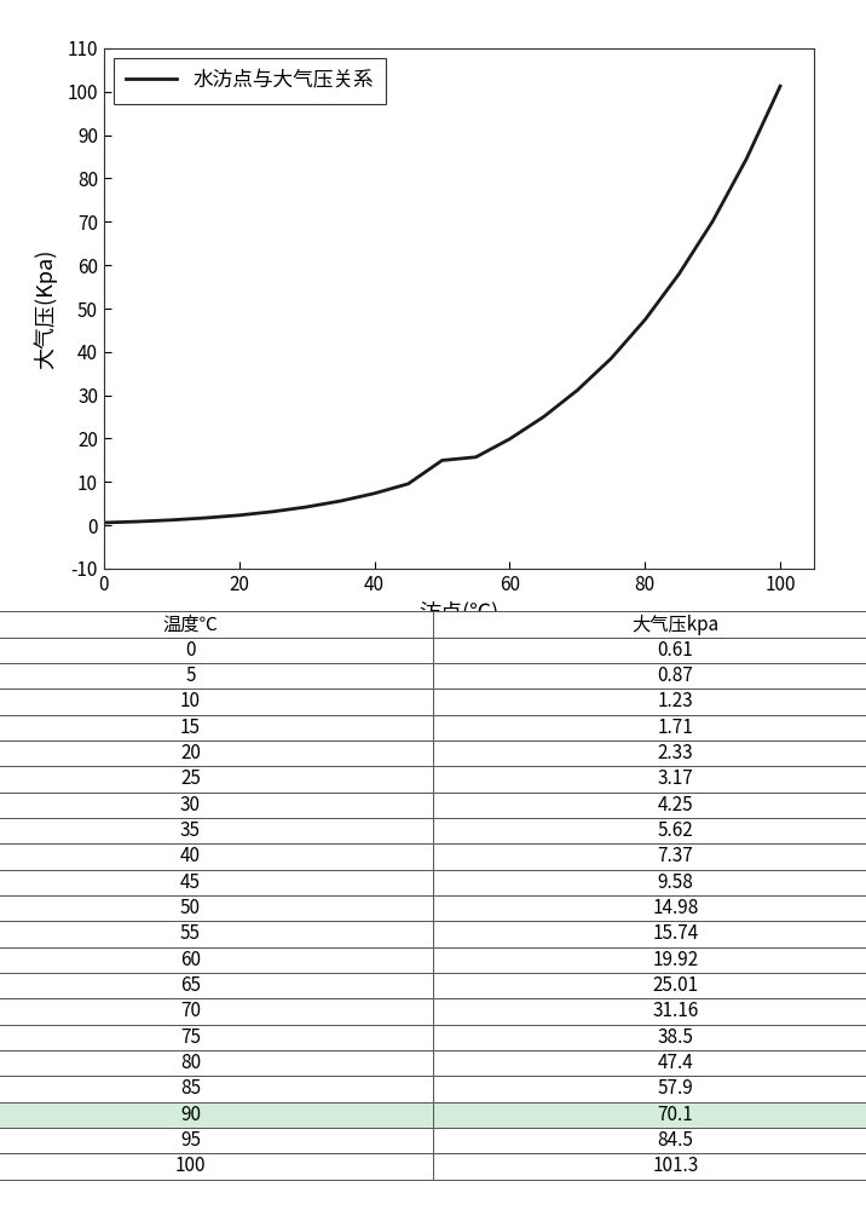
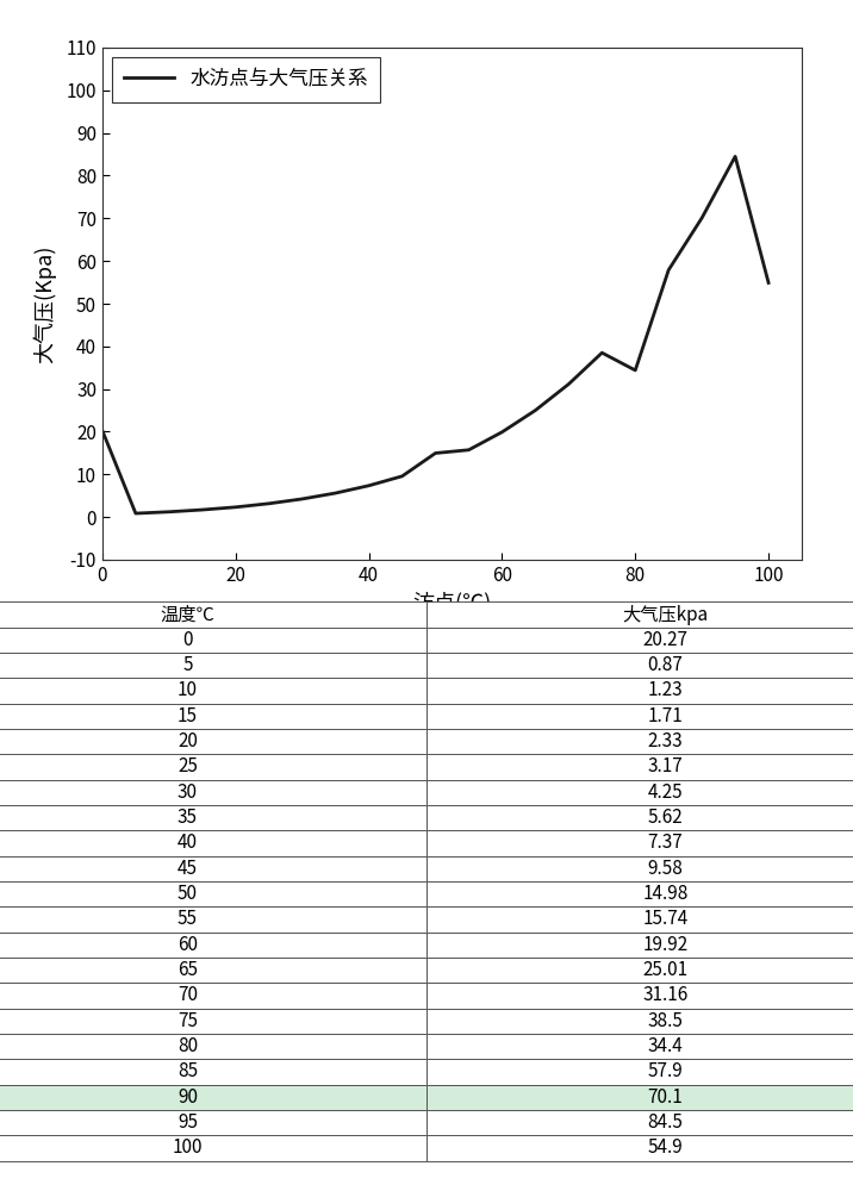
0: 0.61 -> 20.27
80: 47.4 -> 34.4
100: 101.3 -> 54.9
